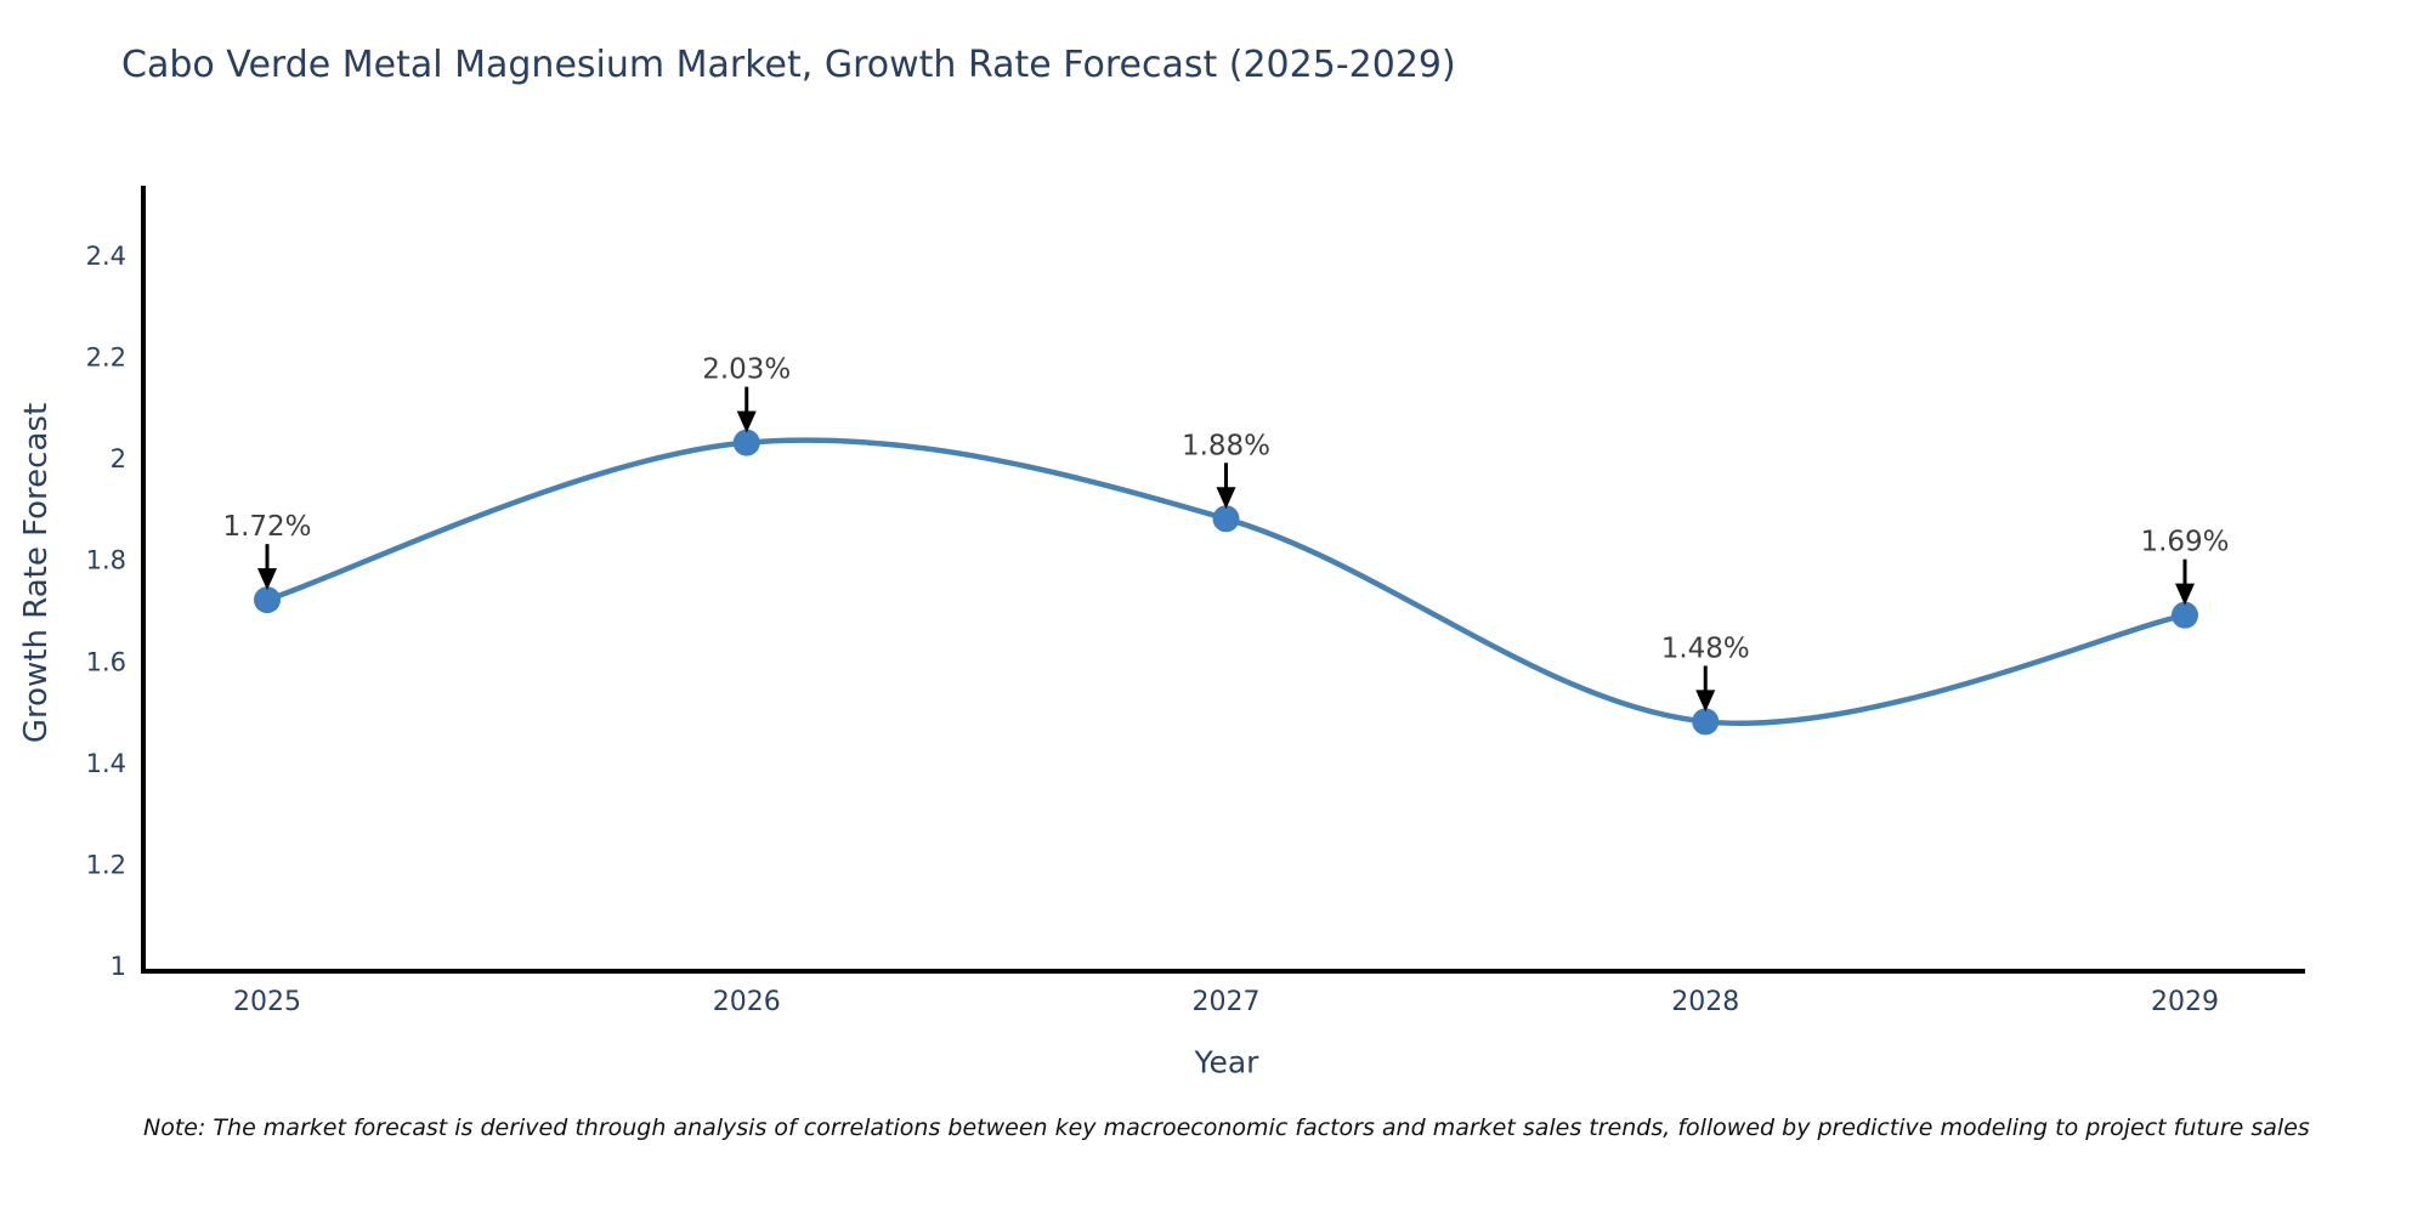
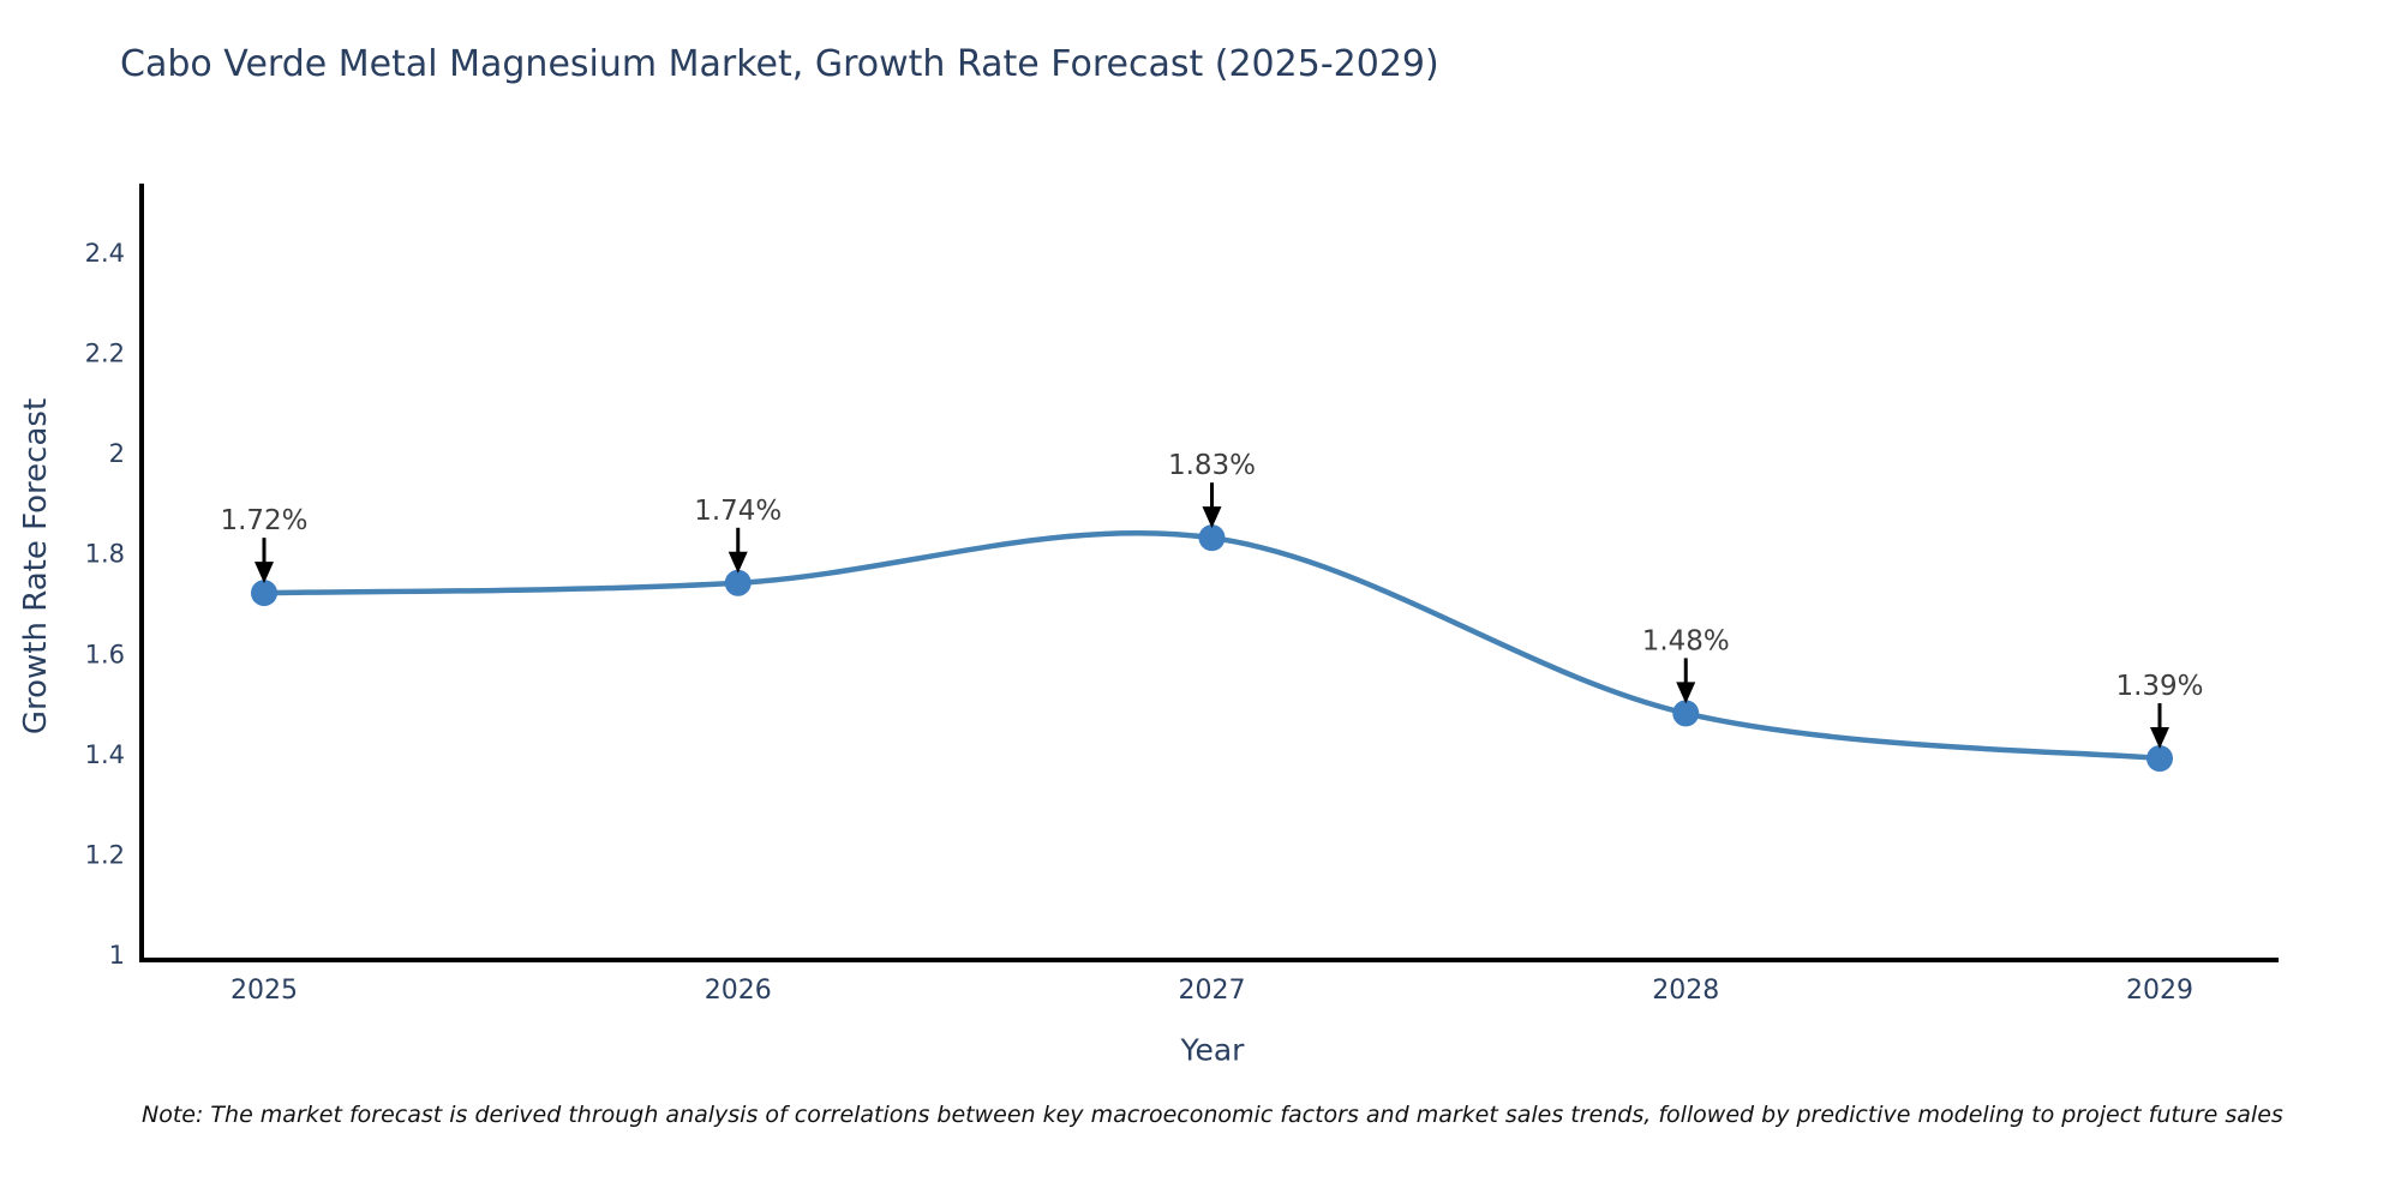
2026: 2.03% -> 1.74%
2027: 1.88% -> 1.83%
2029: 1.69% -> 1.39%
